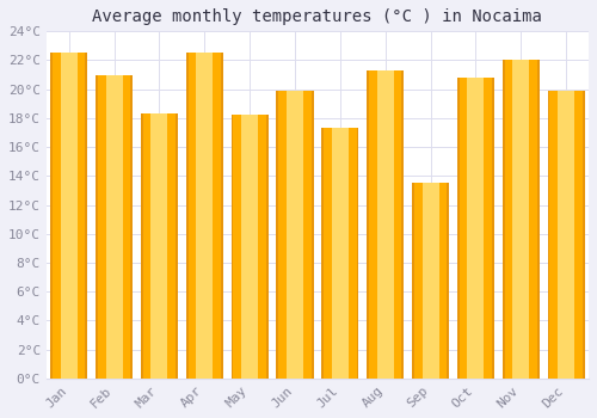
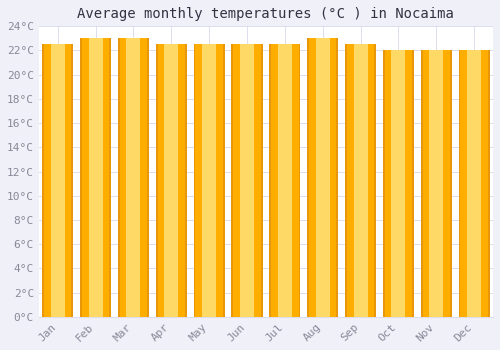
Feb: 21.0°C -> 23.0°C
Mar: 18.3°C -> 23.0°C
May: 18.2°C -> 22.5°C
Jun: 19.9°C -> 22.5°C
Jul: 17.3°C -> 22.5°C
Aug: 21.3°C -> 23.0°C
Sep: 13.5°C -> 22.5°C
Oct: 20.8°C -> 22.0°C
Dec: 19.9°C -> 22.0°C
